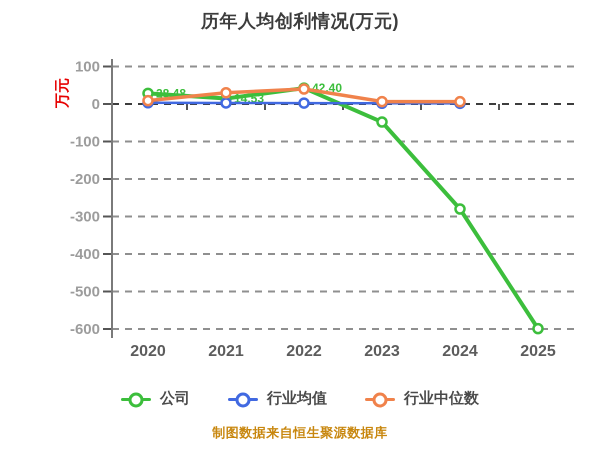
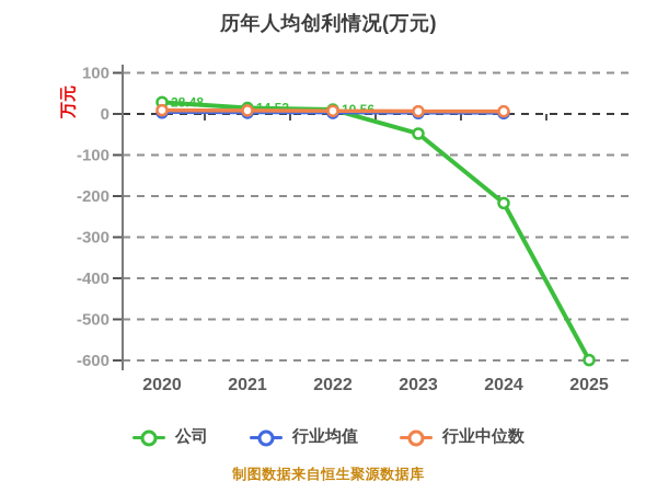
行业中位数/2021: 30 -> 10
公司/2022: 42.40 -> 10.56
行业中位数/2022: 40 -> 10
公司/2024: -280 -> -220
